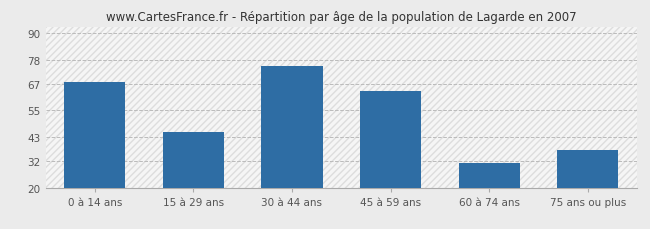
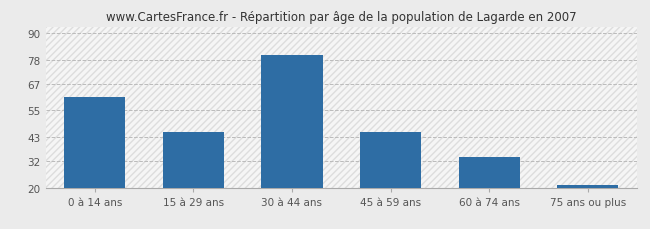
0 à 14 ans: 68 -> 61
30 à 44 ans: 75 -> 80
45 à 59 ans: 64 -> 45
60 à 74 ans: 31 -> 34
75 ans ou plus: 37 -> 21
